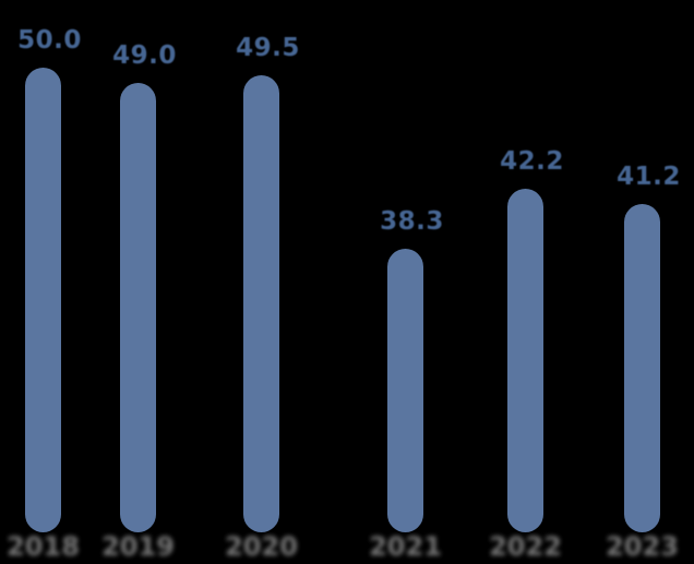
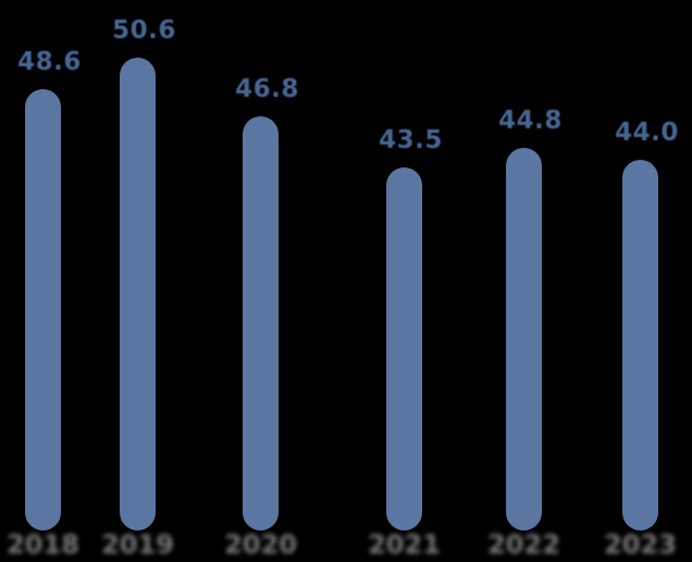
2018: 50.0 -> 48.6
2019: 49.0 -> 50.6
2020: 49.5 -> 46.8
2021: 38.3 -> 43.5
2022: 42.2 -> 44.8
2023: 41.2 -> 44.0
